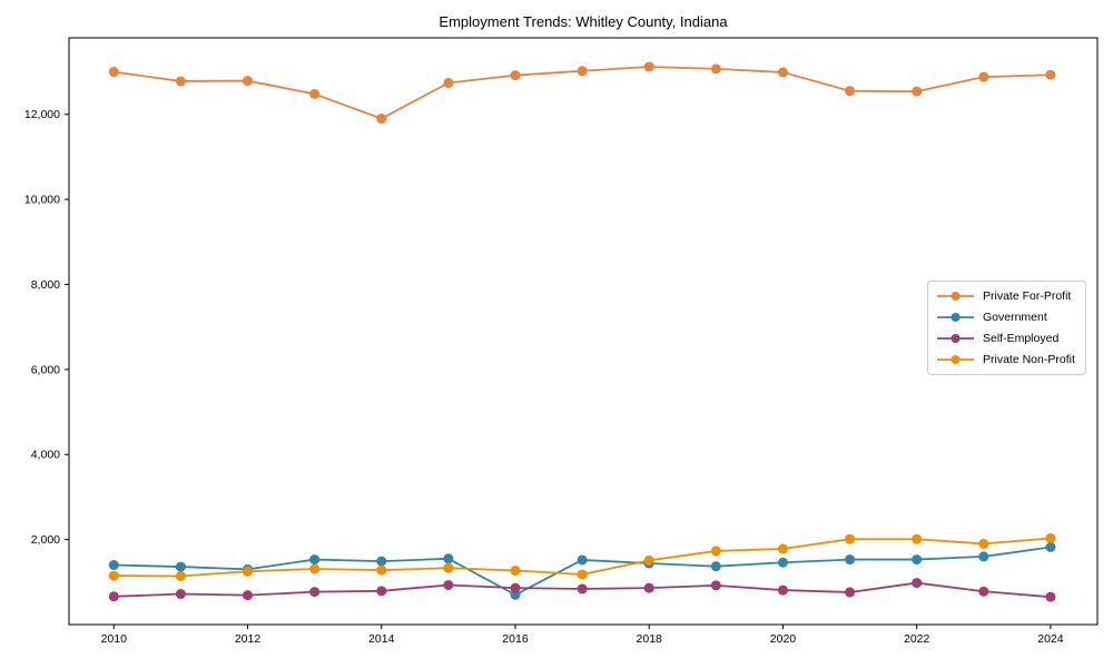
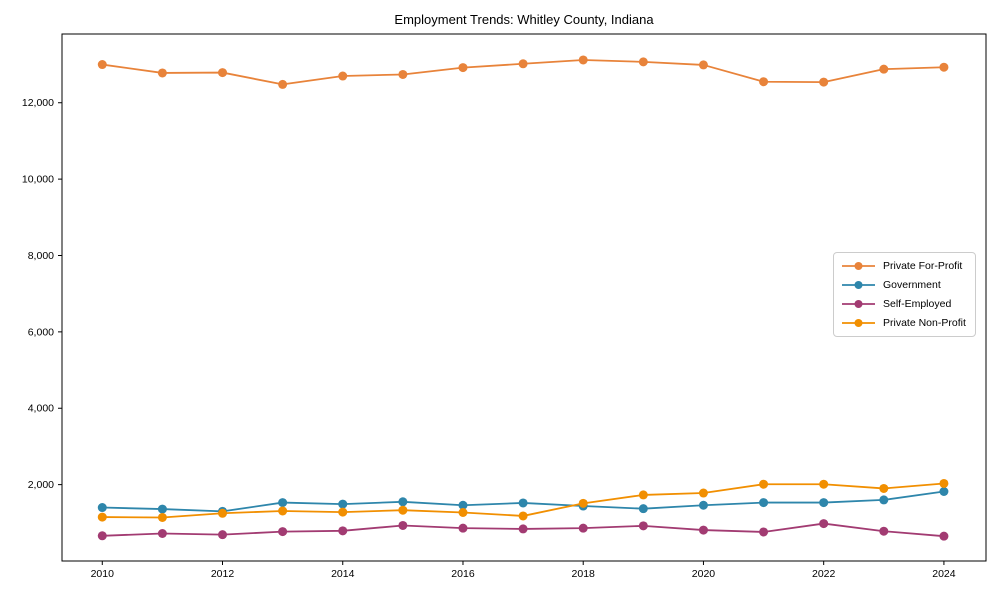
Private For-Profit/2014: 11900 -> 12700
Government/2016: 700 -> 1500
